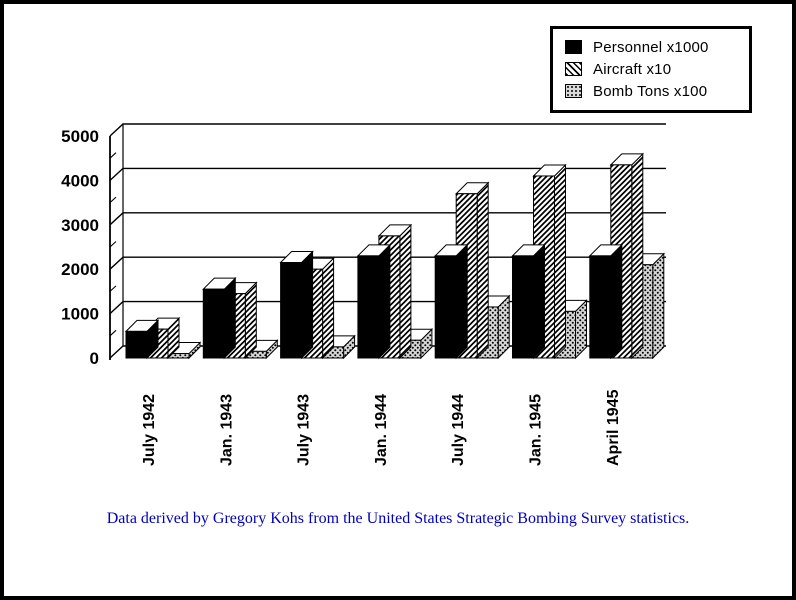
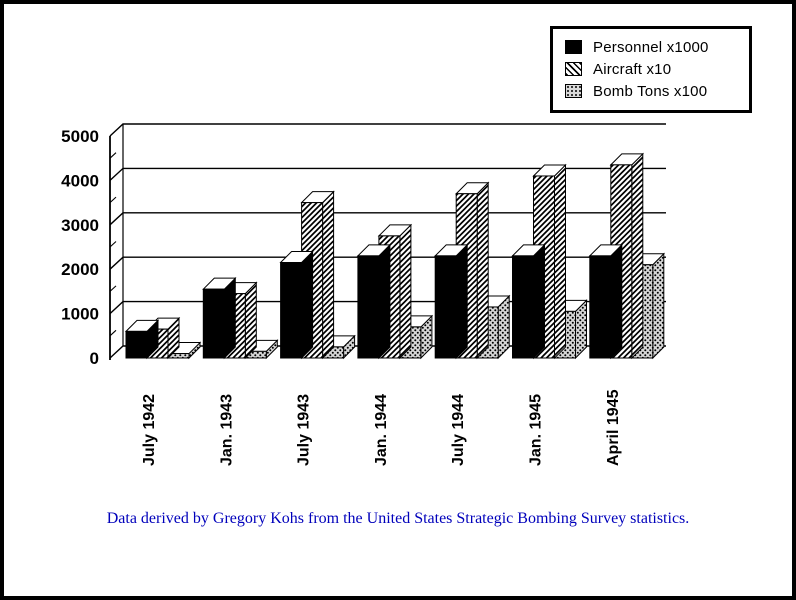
Aircraft x10/July 1943: 2000 -> 3500
Bomb Tons x100/Jan. 1944: 400 -> 700
